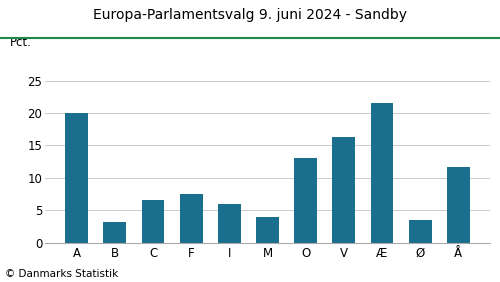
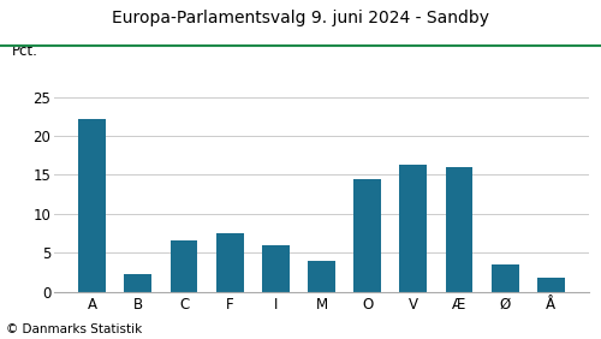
A: 20.0 -> 22.1
B: 3.2 -> 2.3
O: 13.0 -> 14.5
Æ: 21.6 -> 16.0
Å: 11.6 -> 1.8
